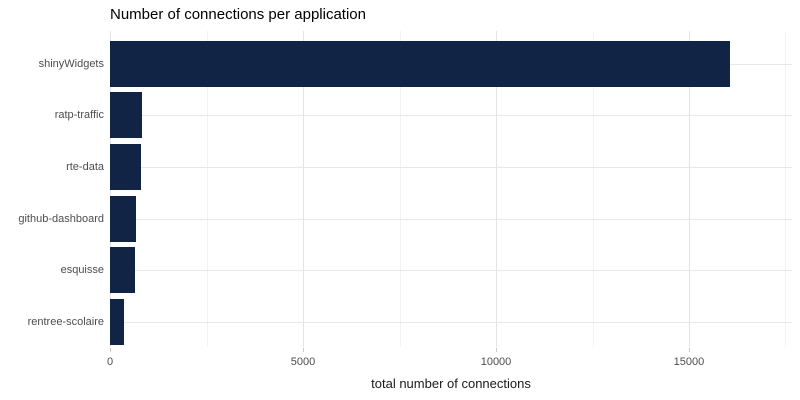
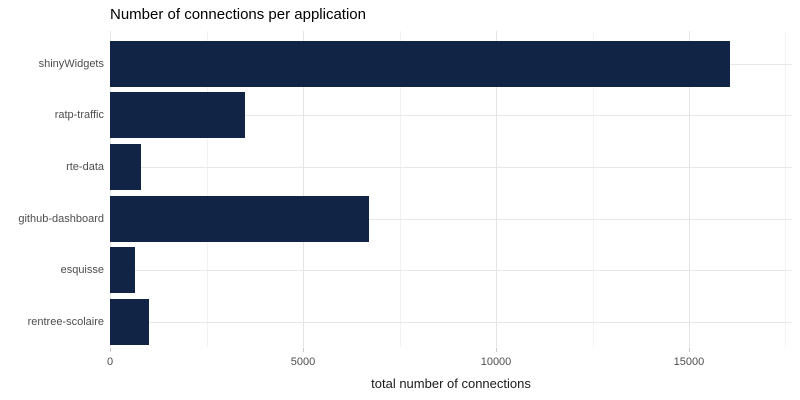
ratp-traffic: 800 -> 3500
github-dashboard: 700 -> 6700
rentree-scolaire: 400 -> 1000
